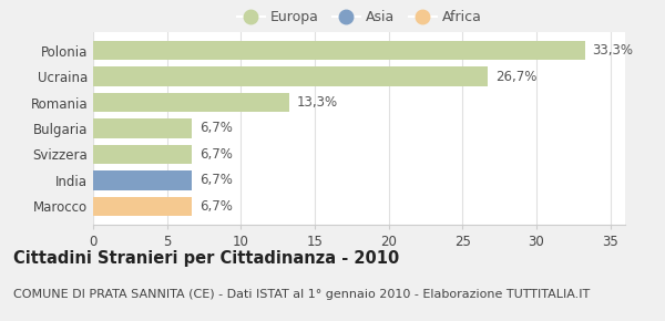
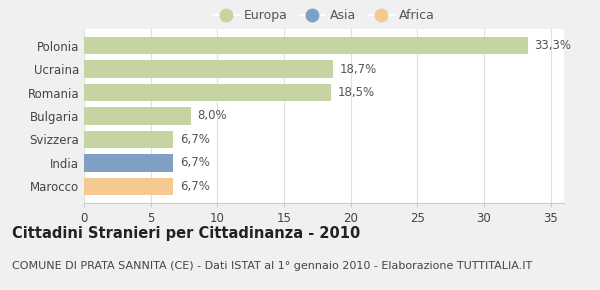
Ucraina: 26,7% -> 18,7%
Romania: 13,3% -> 18,5%
Bulgaria: 6,7% -> 8,0%
